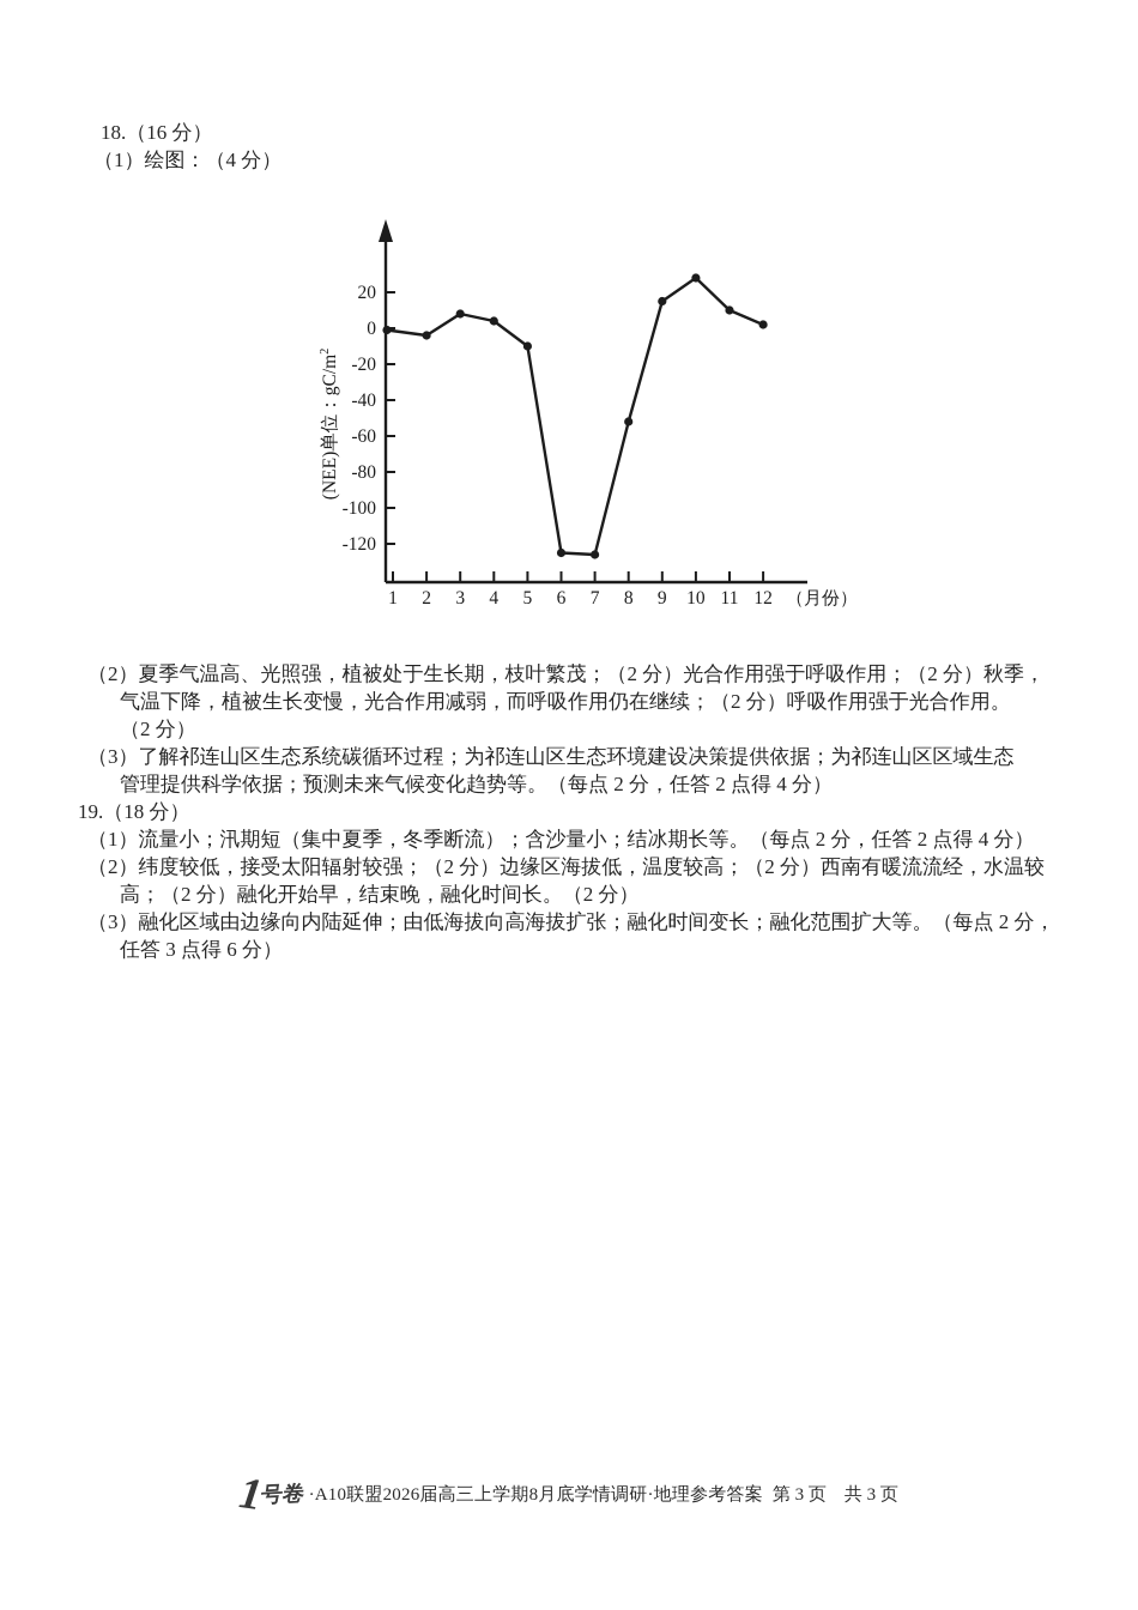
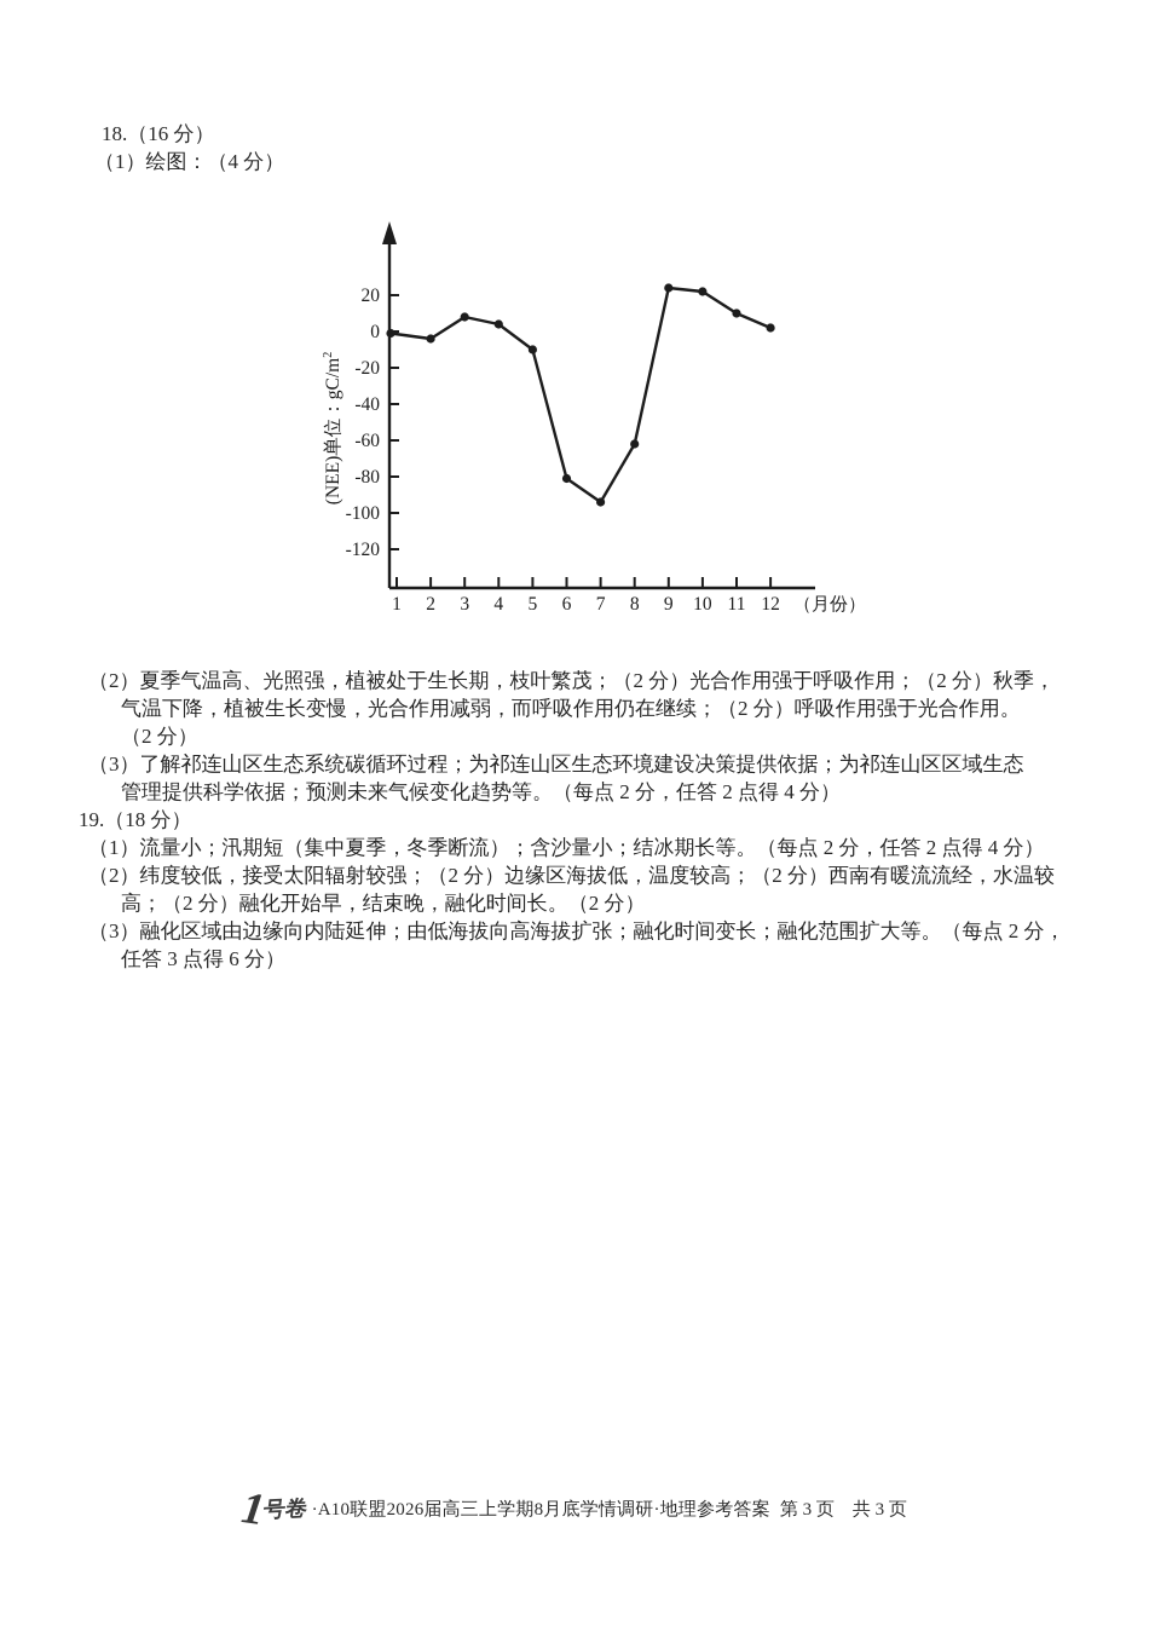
6: -125 -> -81
7: -126 -> -94
8: -52 -> -62
9: 15 -> 24
10: 28 -> 22
